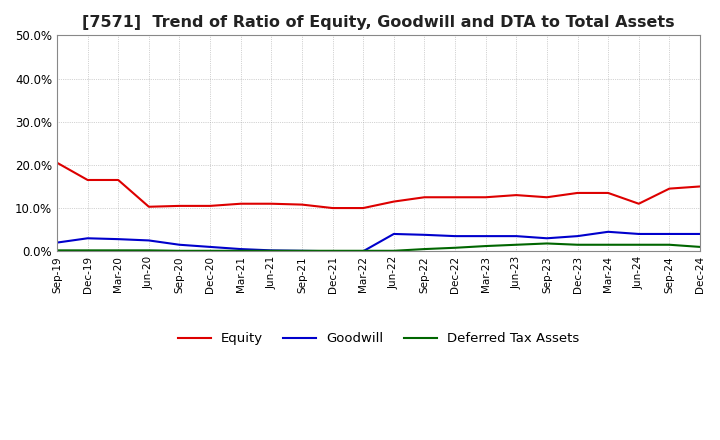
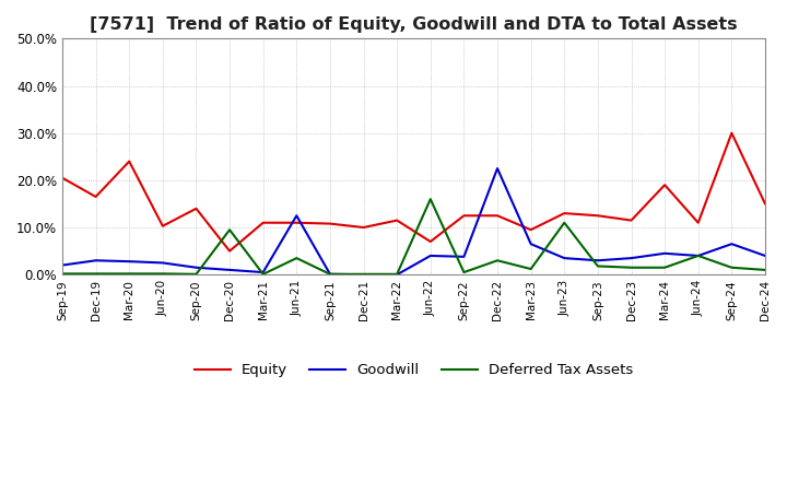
Equity/Mar-20: 16.5% -> 24.0%
Equity/Sep-20: 10.5% -> 14.0%
Equity/Dec-20: 10.5% -> 5.0%
Deferred Tax Assets/Dec-20: 0.1% -> 9.5%
Goodwill/Jun-21: 0.2% -> 12.5%
Deferred Tax Assets/Jun-21: 0.1% -> 3.5%
Equity/Mar-22: 10.0% -> 11.5%
Equity/Jun-22: 11.5% -> 7.0%
Deferred Tax Assets/Jun-22: 0.1% -> 16.0%
Goodwill/Dec-22: 3.5% -> 22.5%
Deferred Tax Assets/Dec-22: 0.8% -> 3.0%
Equity/Mar-23: 12.5% -> 9.5%
Goodwill/Mar-23: 3.5% -> 6.5%
Deferred Tax Assets/Jun-23: 1.5% -> 11.0%
Equity/Dec-23: 13.5% -> 11.5%
Equity/Mar-24: 13.5% -> 19.0%
Deferred Tax Assets/Jun-24: 1.5% -> 4.0%
Equity/Sep-24: 14.5% -> 30.0%
Goodwill/Sep-24: 4.0% -> 6.5%
